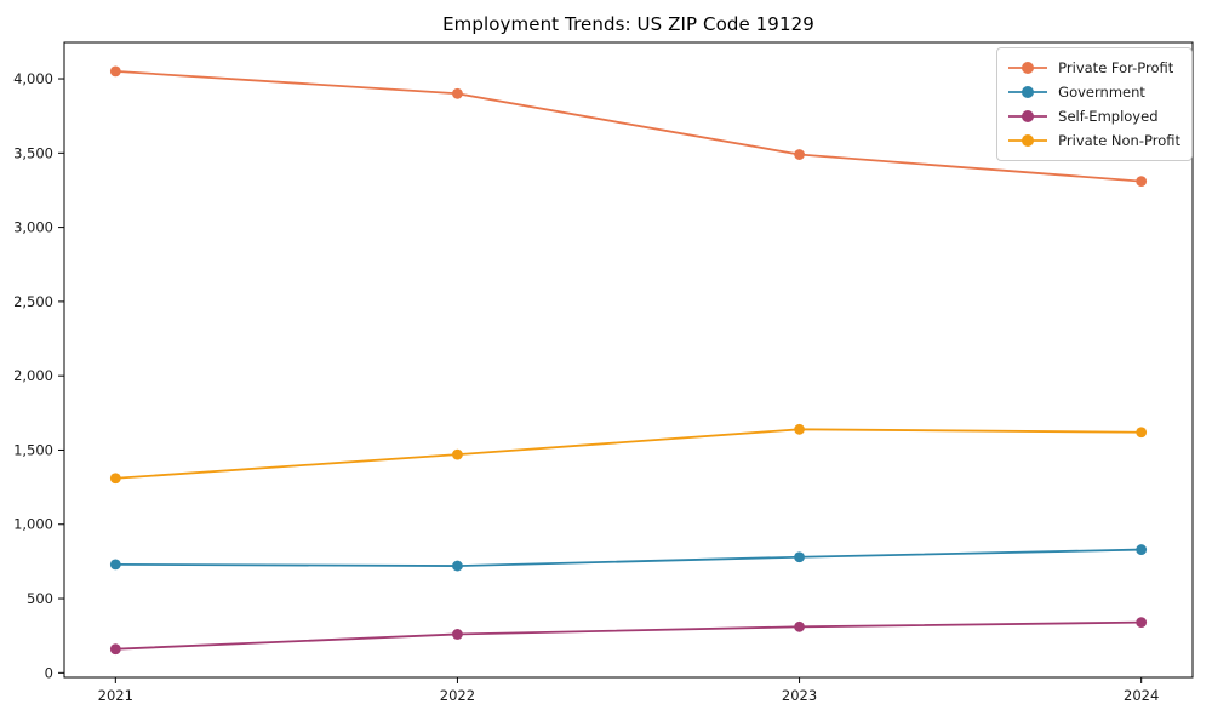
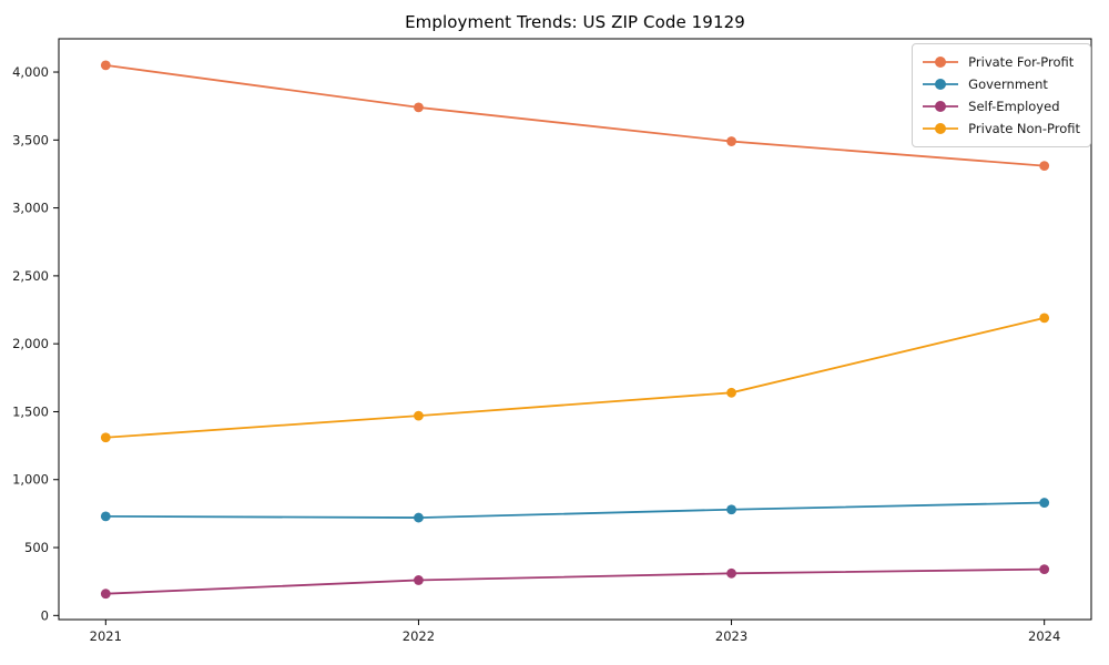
Private For-Profit/2022: 3900 -> 3740
Private Non-Profit/2024: 1620 -> 2190
